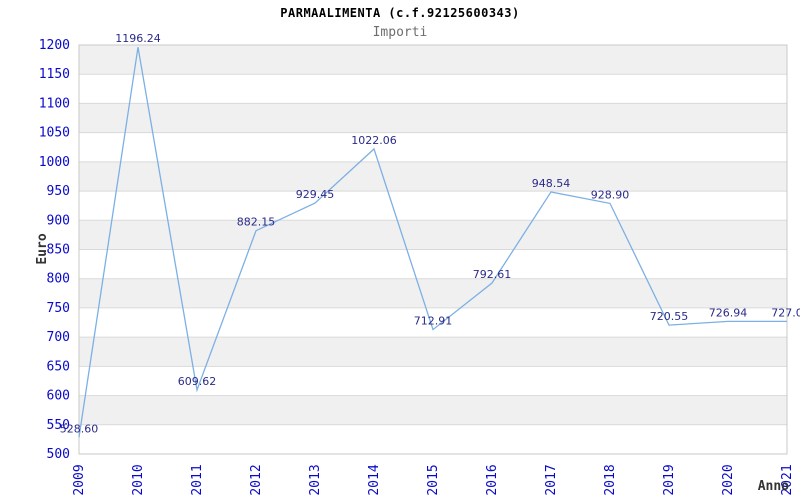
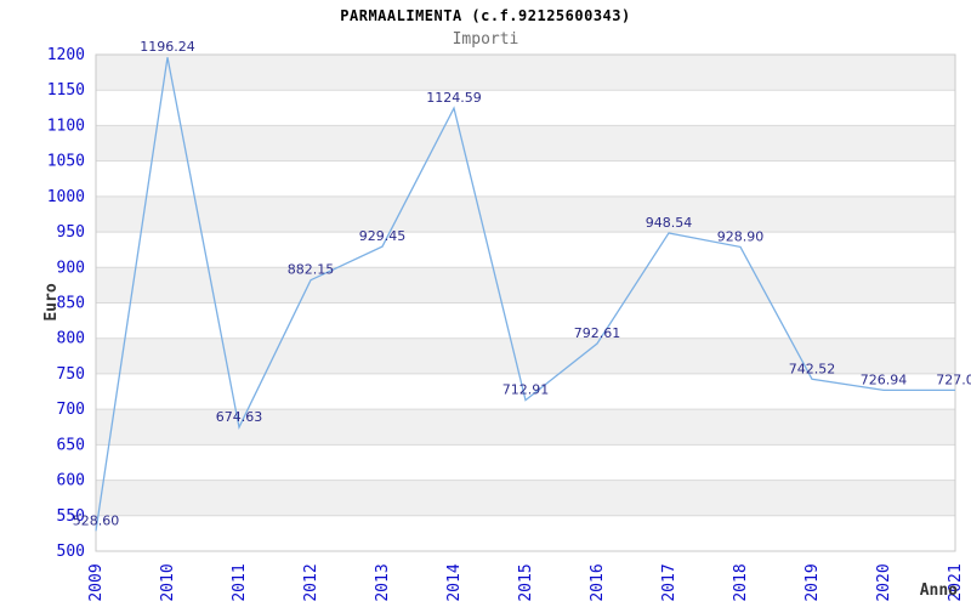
2011: 609.62 -> 674.63
2014: 1022.06 -> 1124.59
2019: 720.55 -> 742.52
